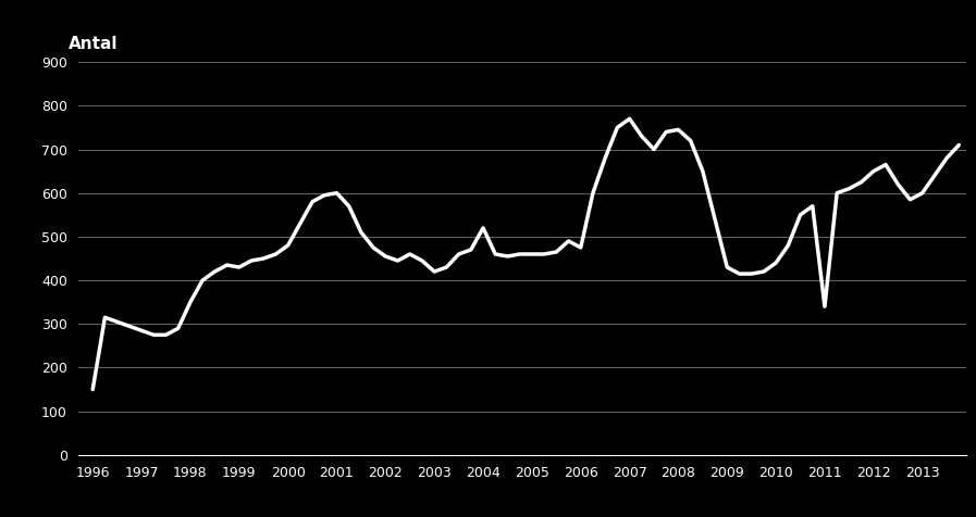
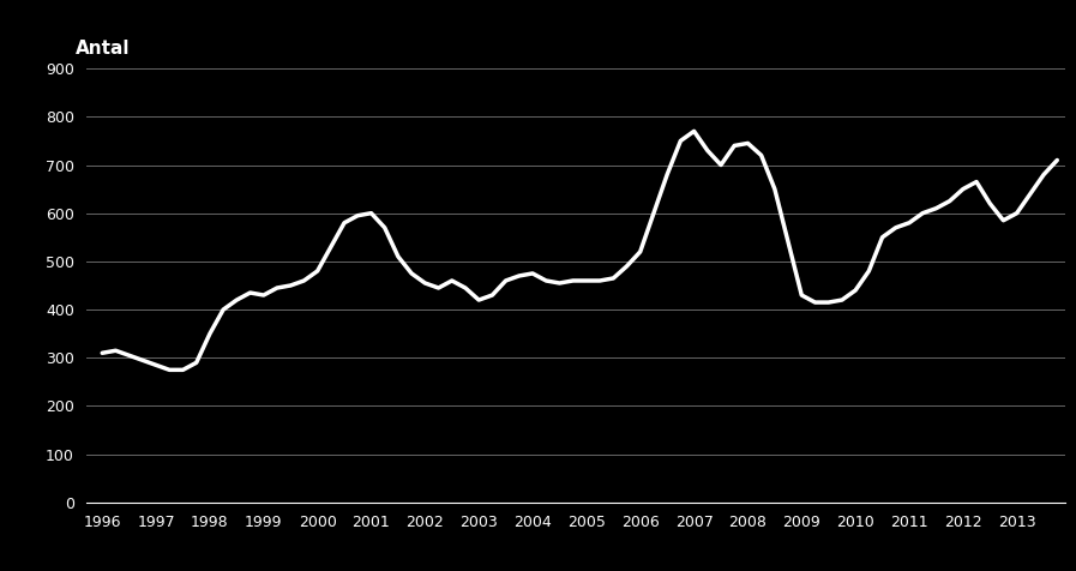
1996: 150 -> 310
2004: 520 -> 475
2006: 475 -> 520
2011: 340 -> 580
